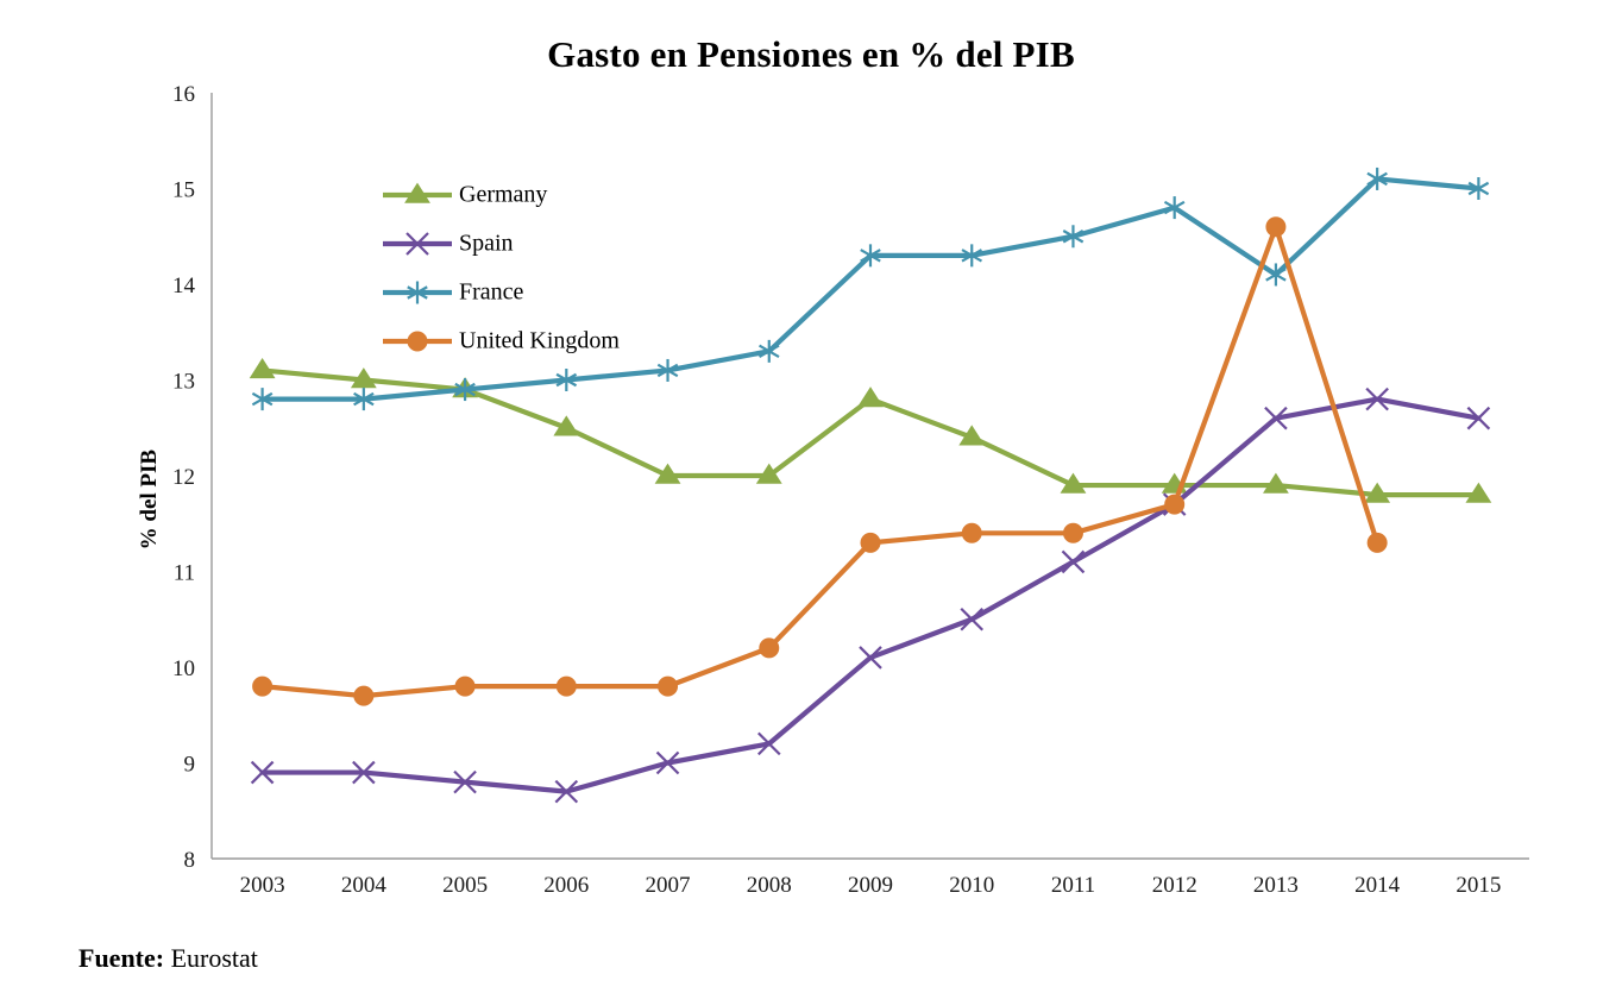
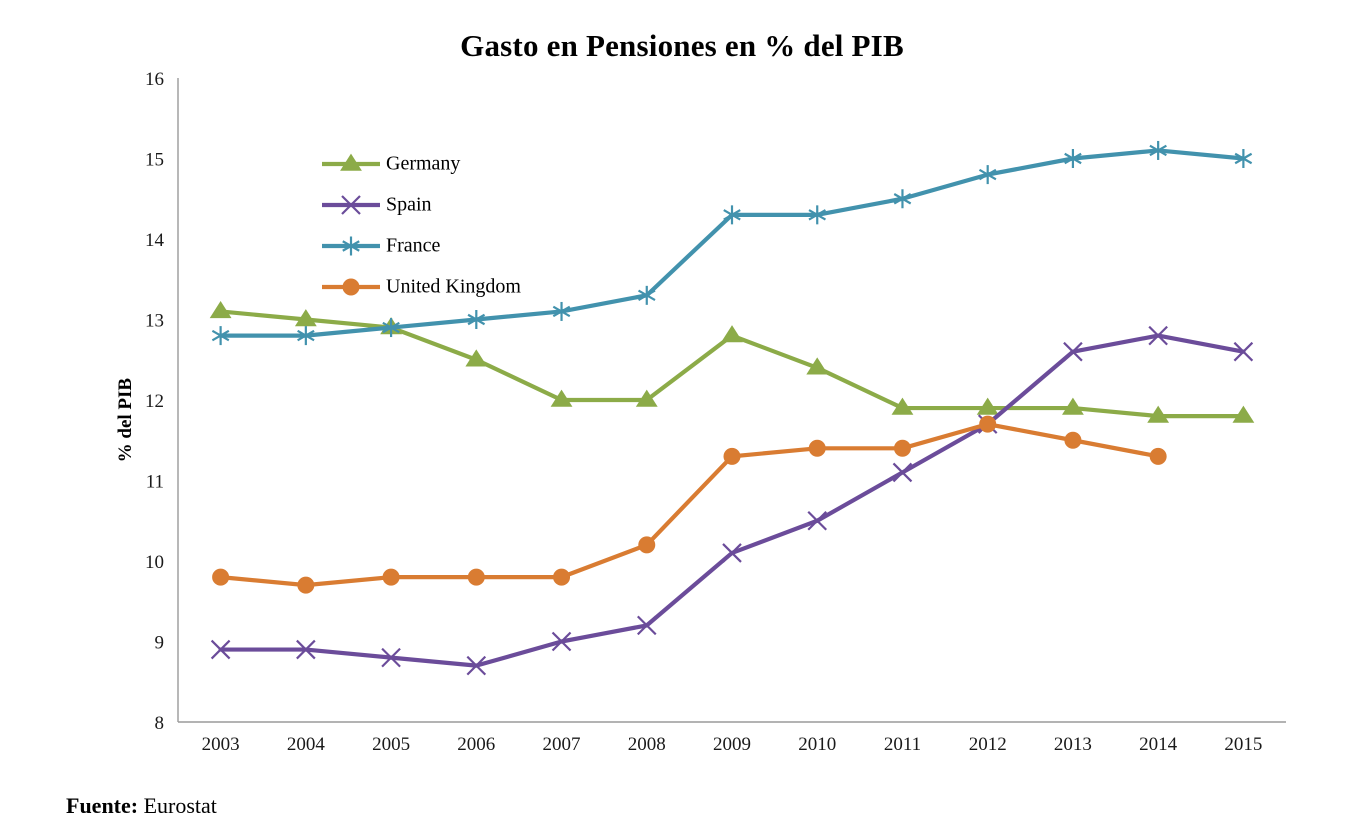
France/2013: 14.1 -> 15.0
United Kingdom/2013: 14.6 -> 11.5
